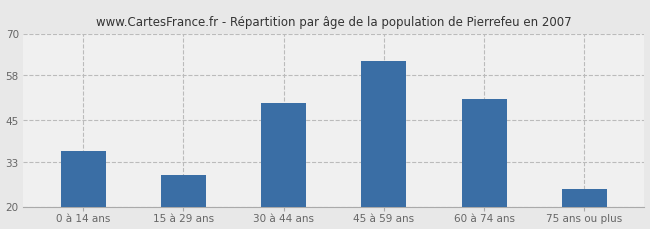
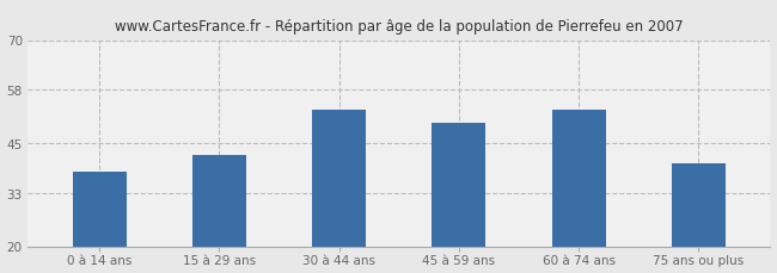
0 à 14 ans: 36 -> 38
15 à 29 ans: 29 -> 42
30 à 44 ans: 50 -> 53
45 à 59 ans: 62 -> 50
60 à 74 ans: 51 -> 53
75 ans ou plus: 25 -> 40
